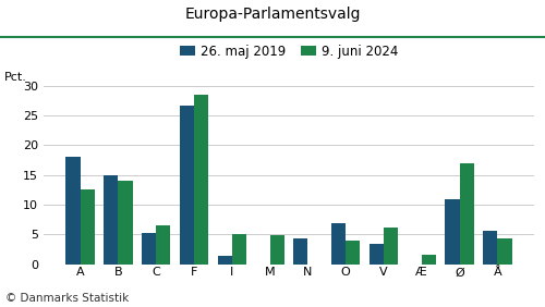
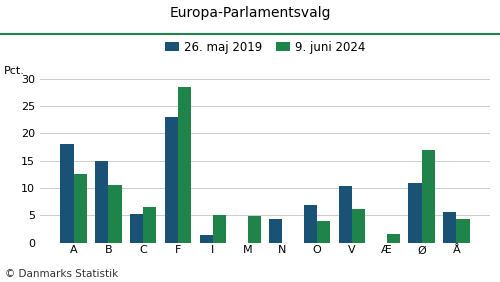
9. juni 2024/B: 14.0 -> 10.5
26. maj 2019/F: 26.6 -> 23.0
26. maj 2019/V: 3.4 -> 10.4
